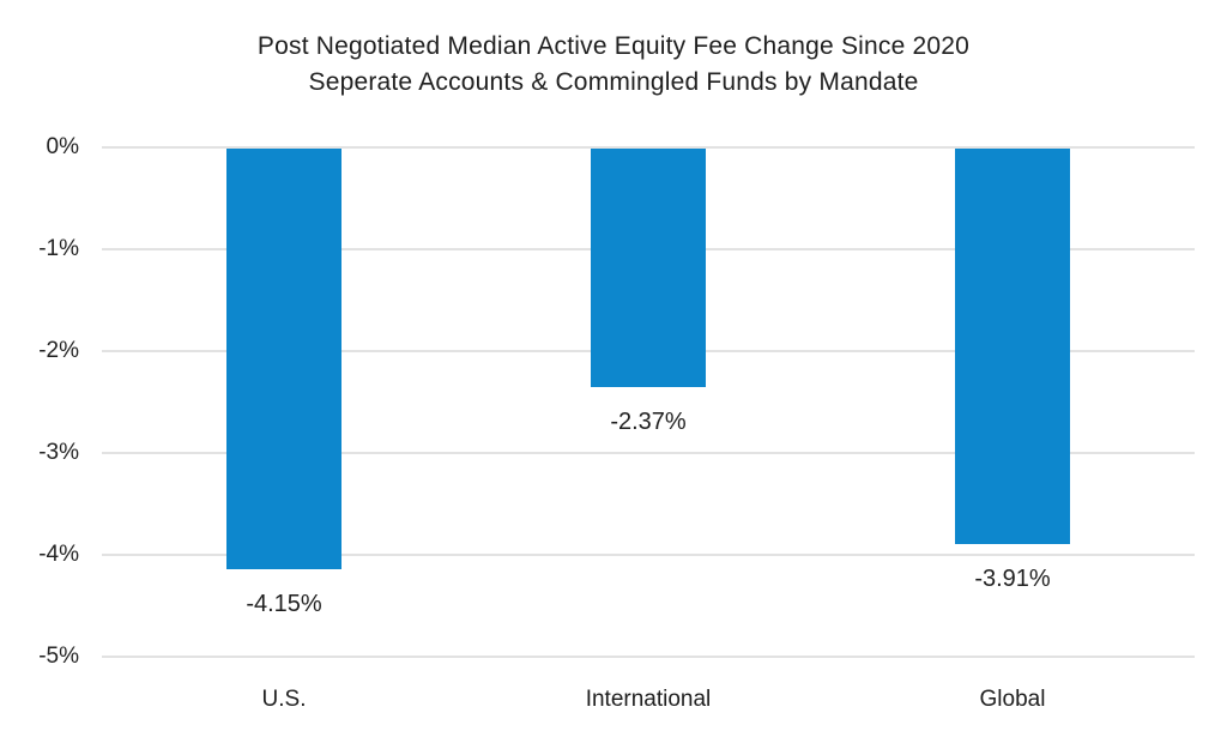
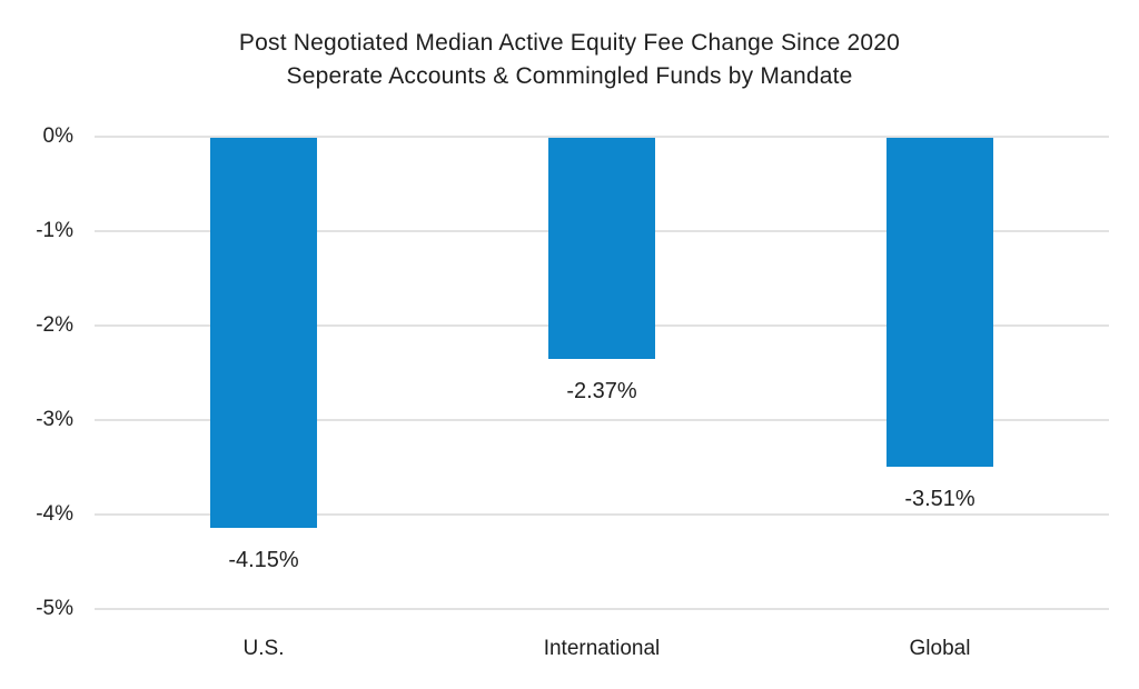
Global: -3.91% -> -3.51%
